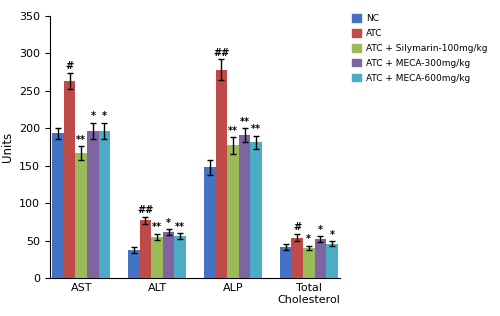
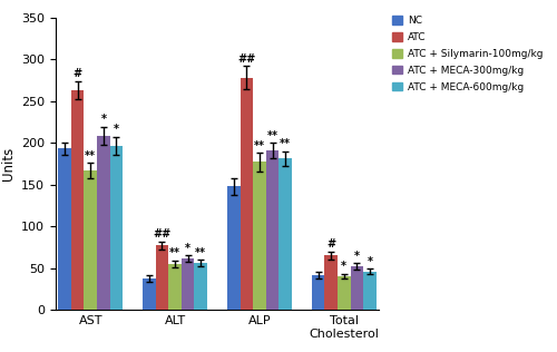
ATC + MECA-300mg/kg/AST: 196 -> 208
ATC/Total Cholesterol: 54 -> 65
